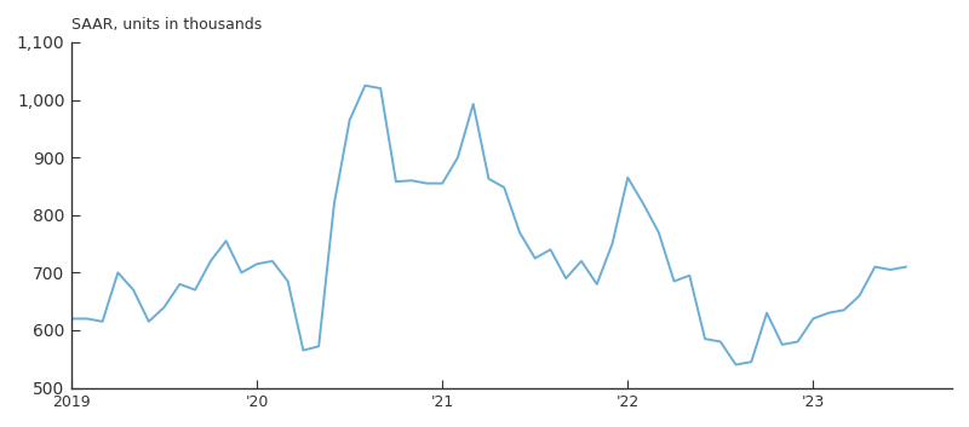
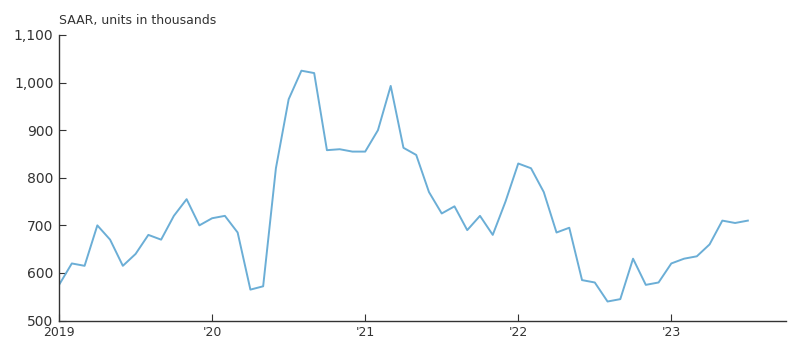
2019: 620 -> 575
'22: 865 -> 830
